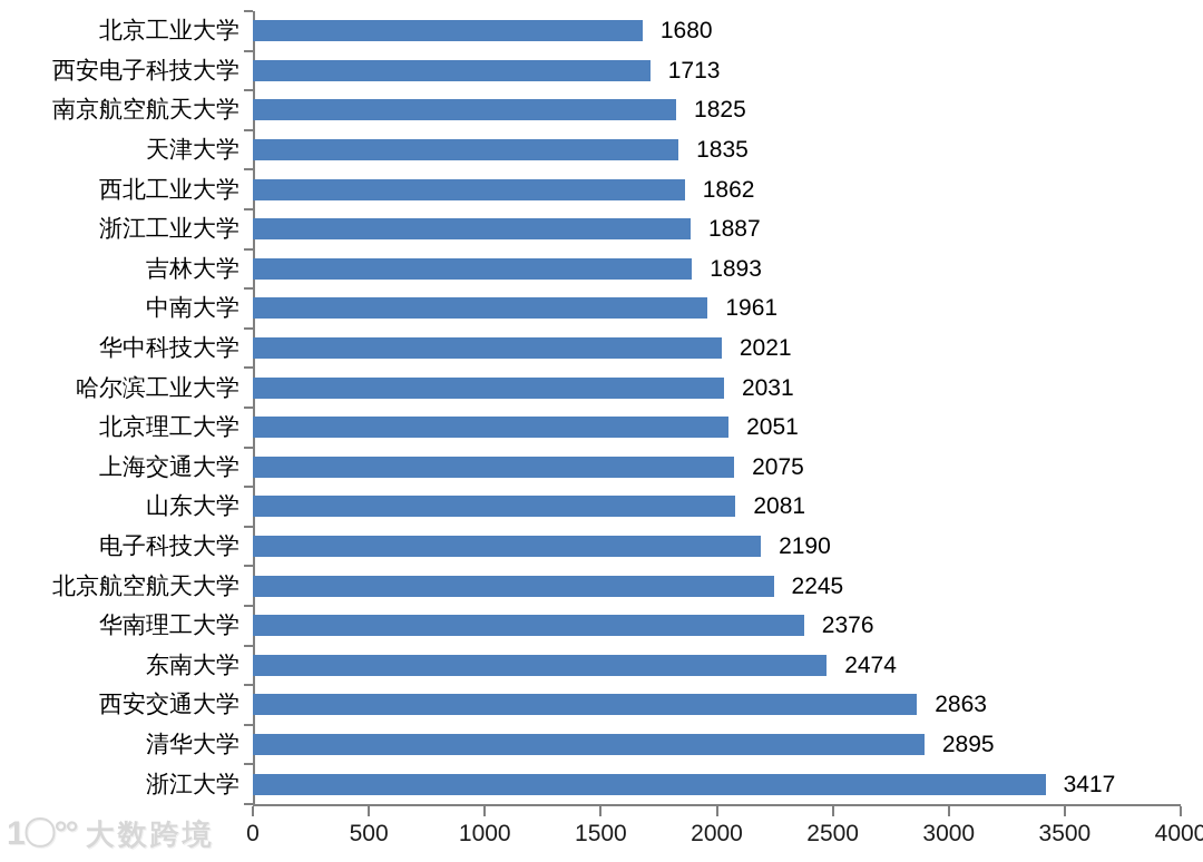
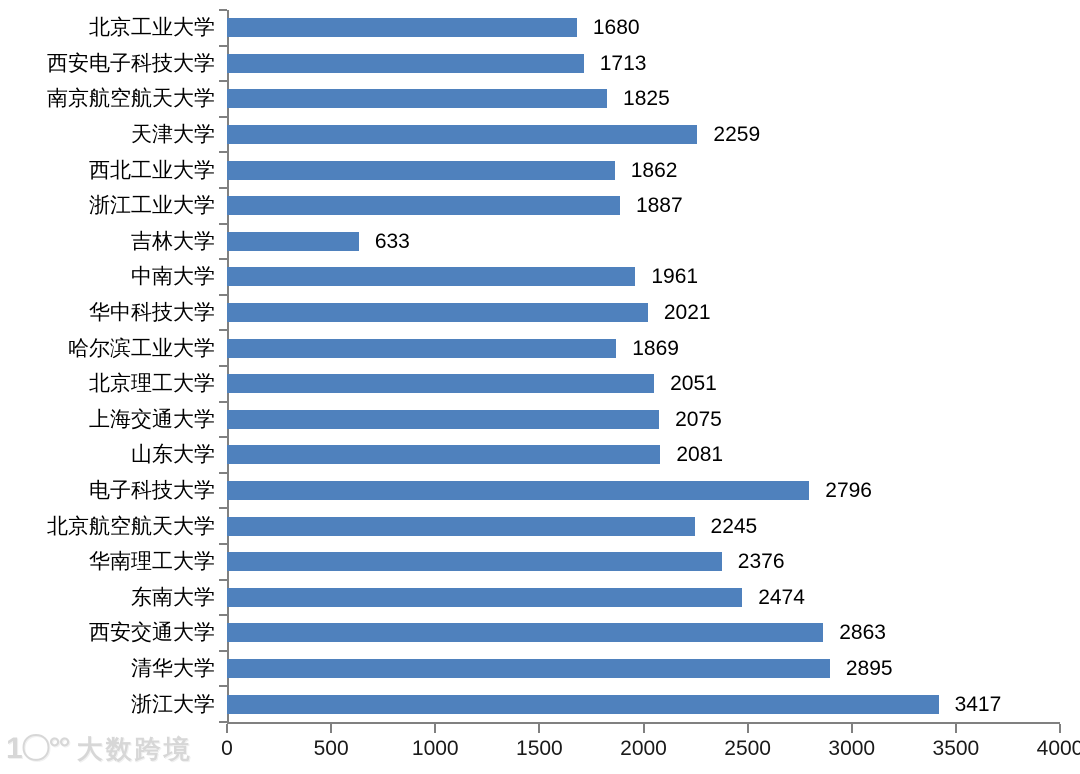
天津大学: 1835 -> 2259
吉林大学: 1893 -> 633
哈尔滨工业大学: 2031 -> 1869
电子科技大学: 2190 -> 2796
